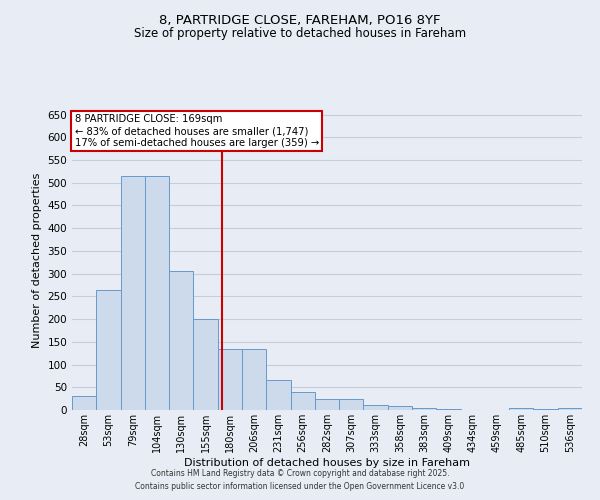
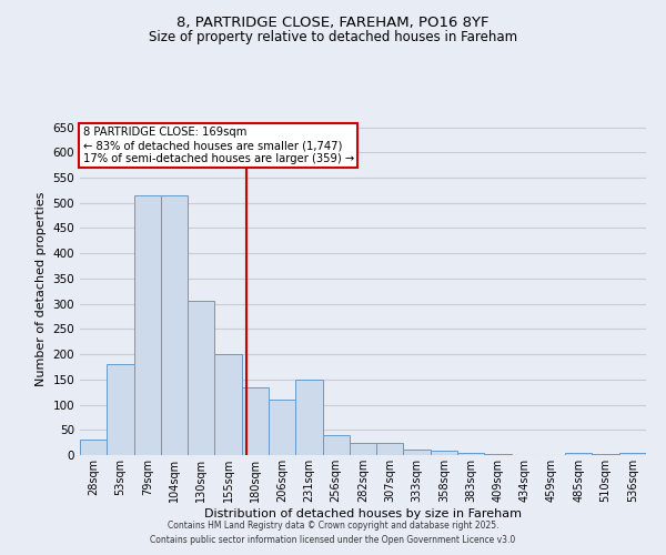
53sqm: 265 -> 180
206sqm: 135 -> 110
231sqm: 65 -> 150
